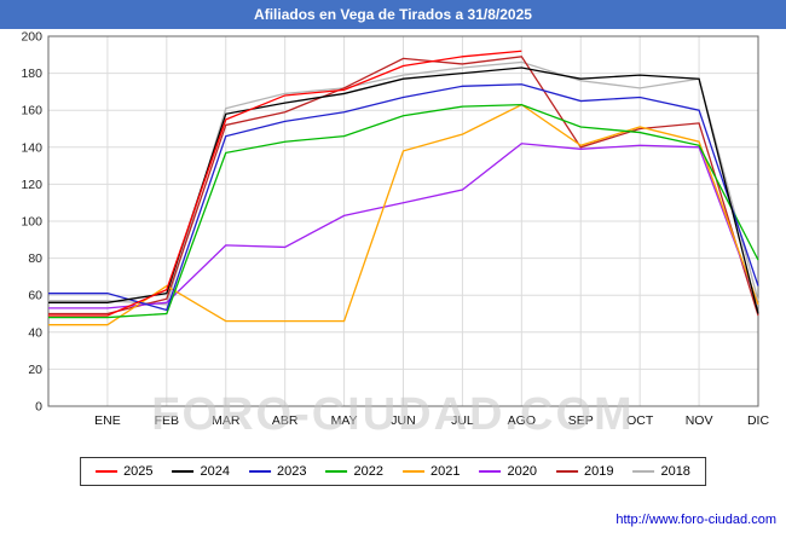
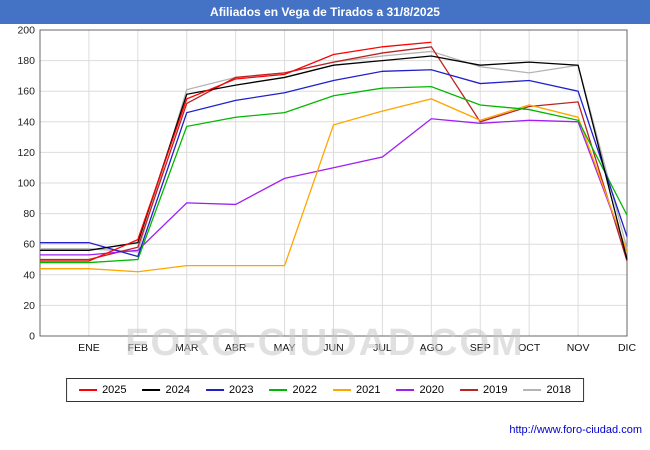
2021/FEB: 65 -> 42
2019/ABR: 159 -> 169
2019/JUN: 188 -> 179
2021/AGO: 163 -> 155
